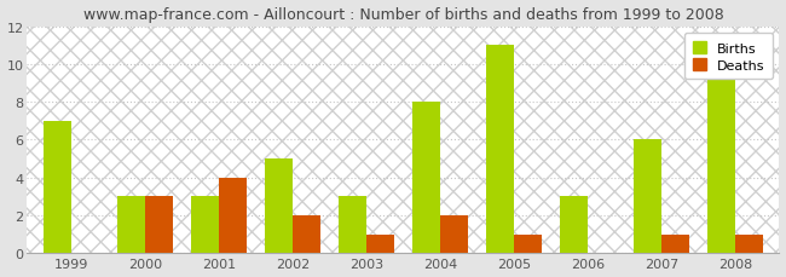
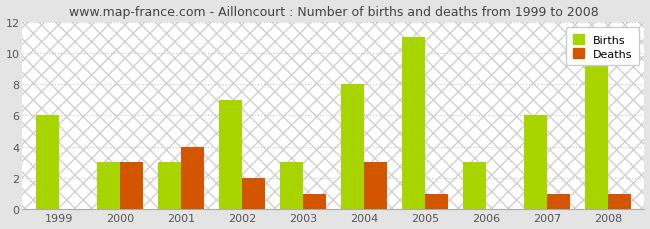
Births/1999: 7 -> 6
Births/2002: 5 -> 7
Deaths/2004: 2 -> 3
